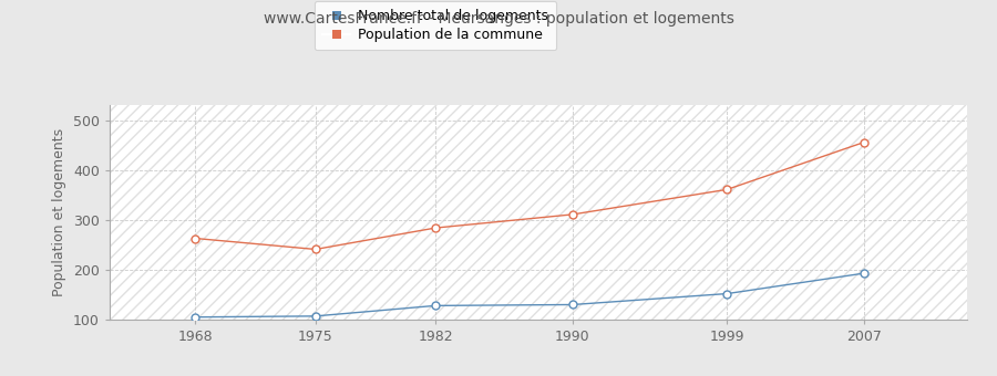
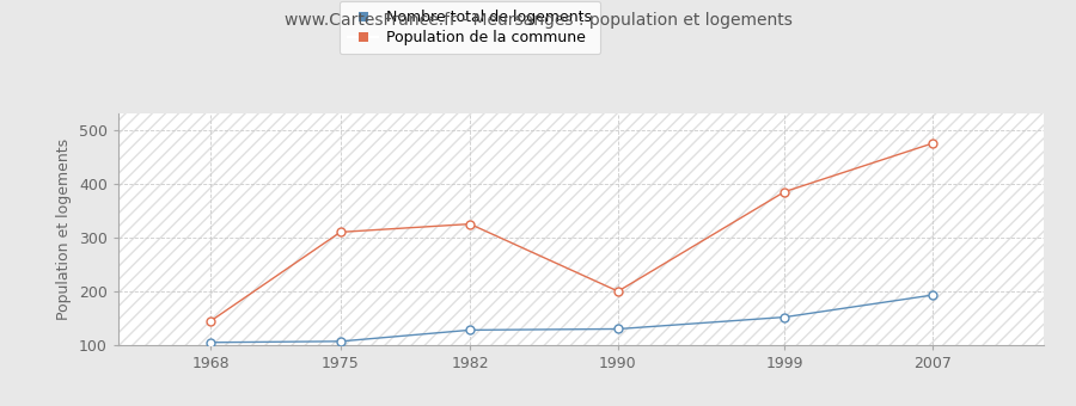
Population de la commune/1968: 263 -> 145
Population de la commune/1975: 241 -> 310
Population de la commune/1982: 284 -> 325
Population de la commune/1990: 311 -> 200
Population de la commune/1999: 361 -> 385
Population de la commune/2007: 456 -> 475
